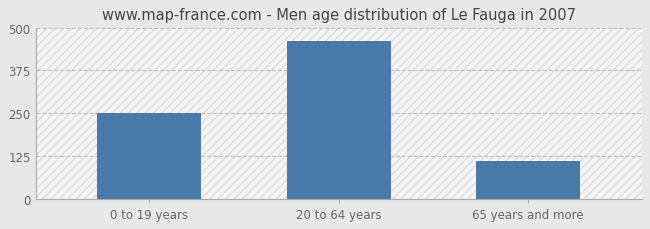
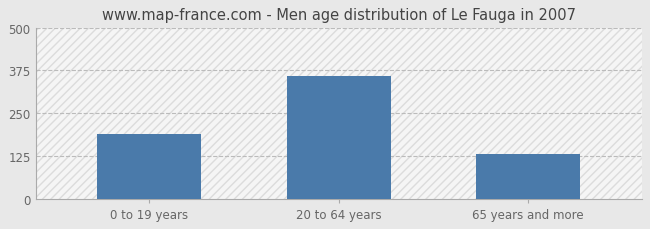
0 to 19 years: 250 -> 190
20 to 64 years: 460 -> 360
65 years and more: 110 -> 130
